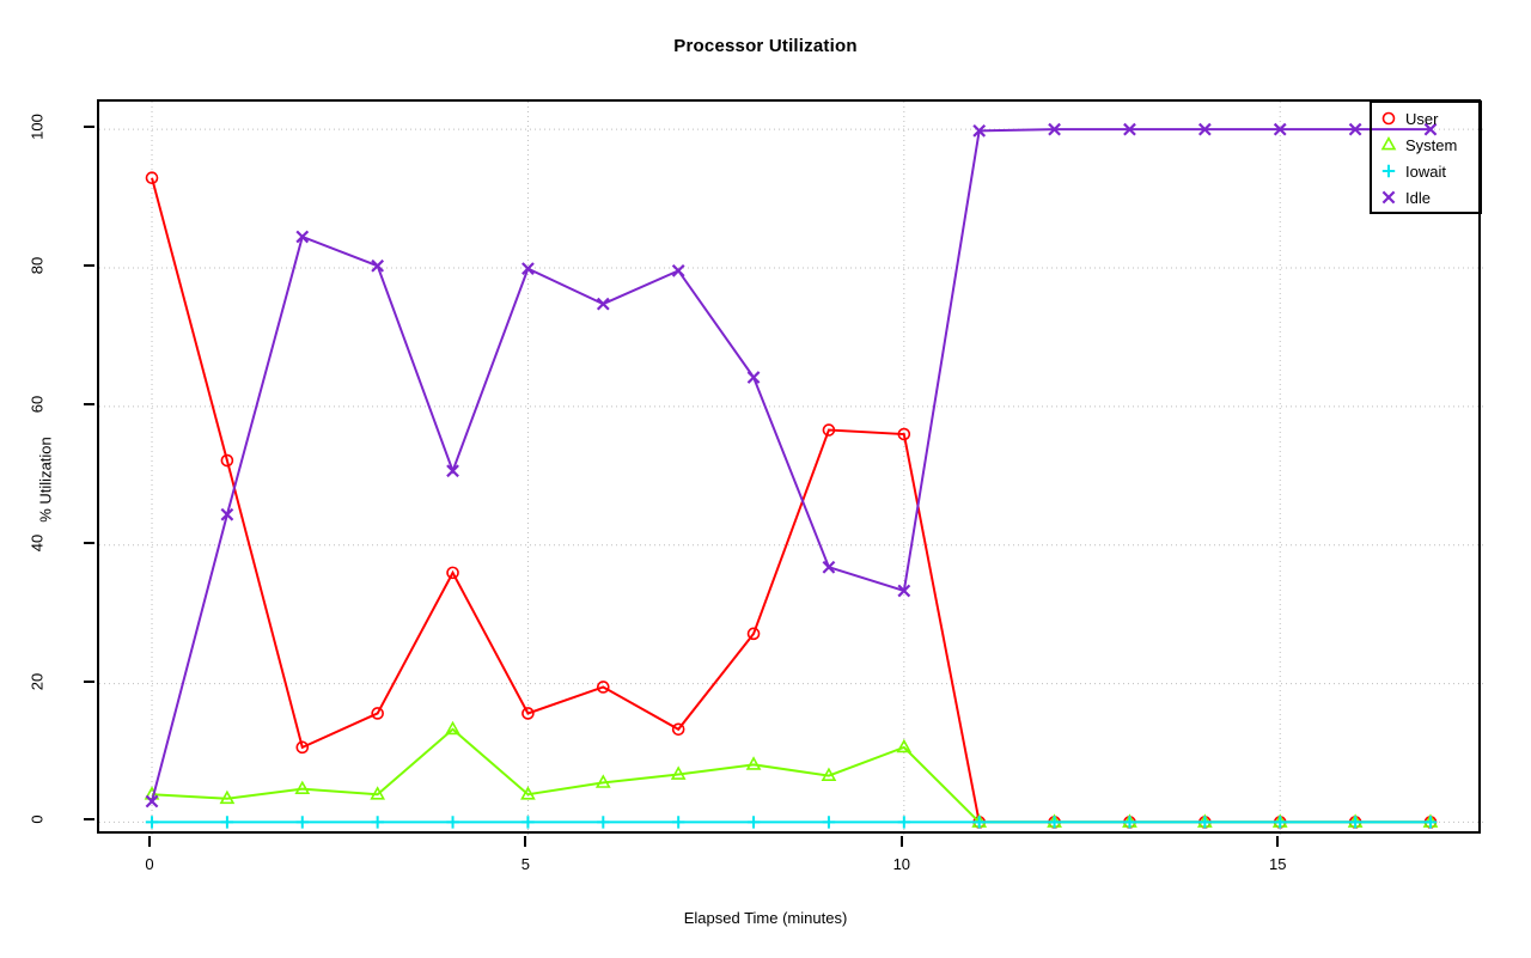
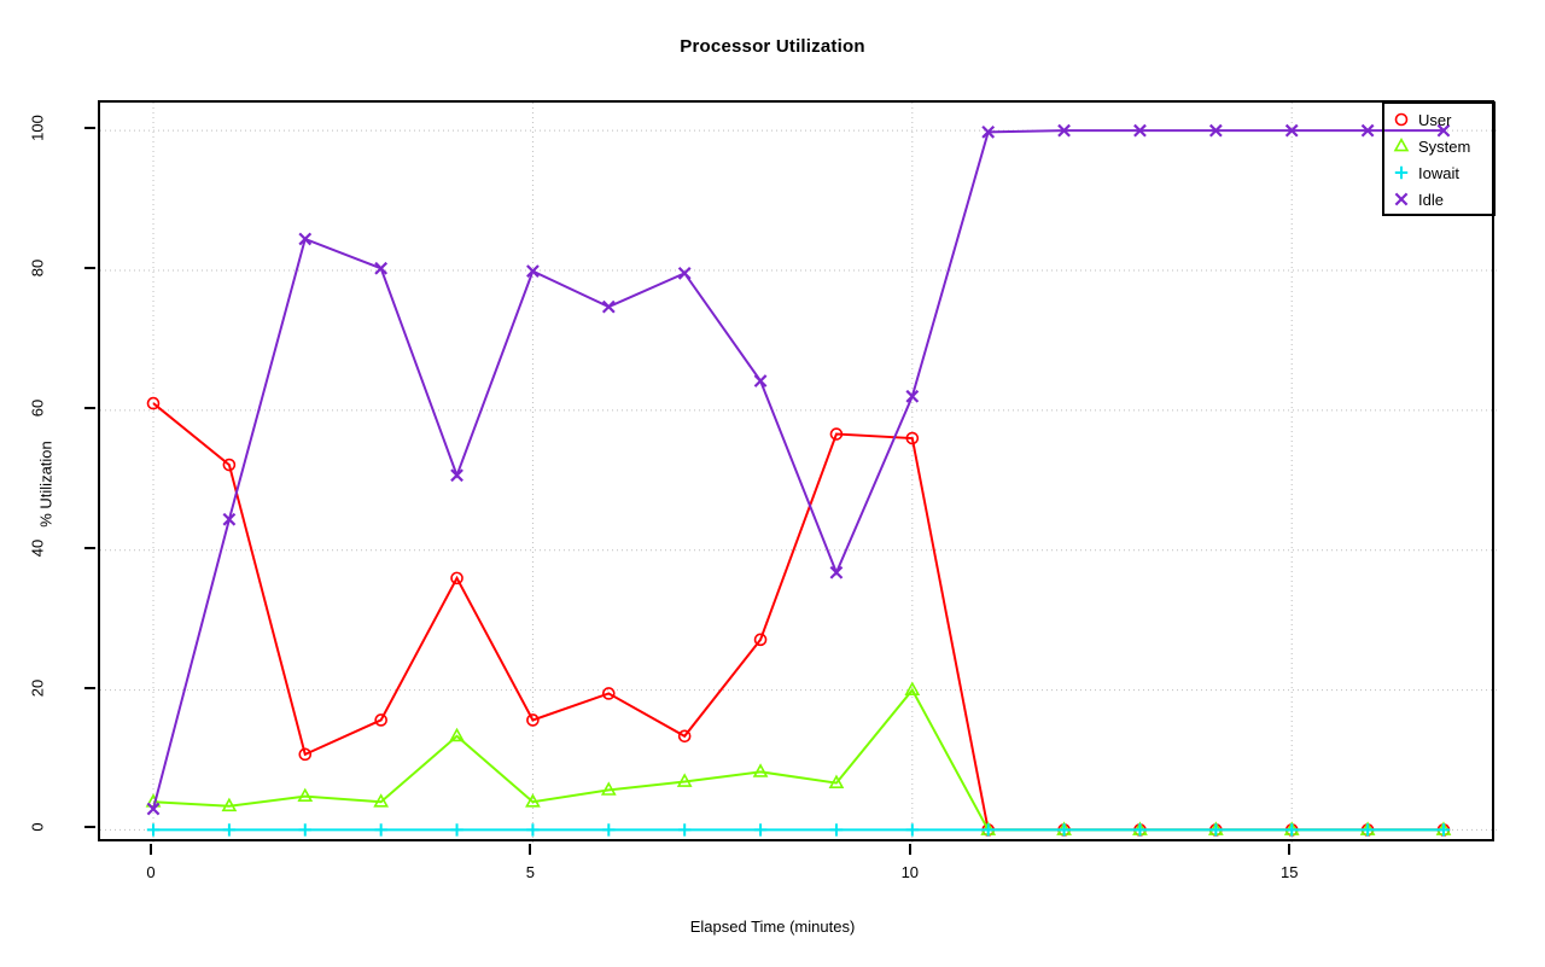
User/0: 93 -> 61
System/10: 11 -> 20
Idle/10: 33 -> 62
